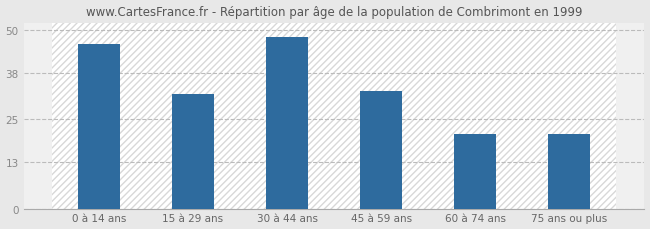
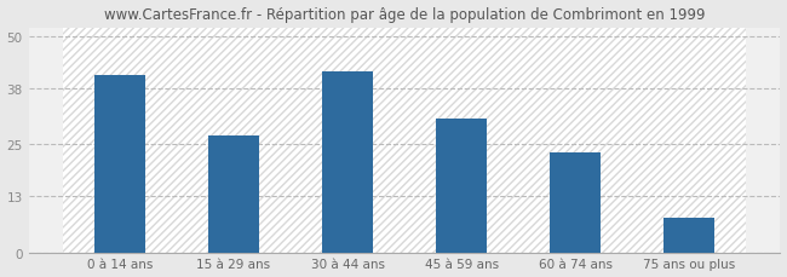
0 à 14 ans: 46 -> 41
15 à 29 ans: 32 -> 27
30 à 44 ans: 48 -> 42
45 à 59 ans: 33 -> 31
60 à 74 ans: 21 -> 23
75 ans ou plus: 21 -> 8
